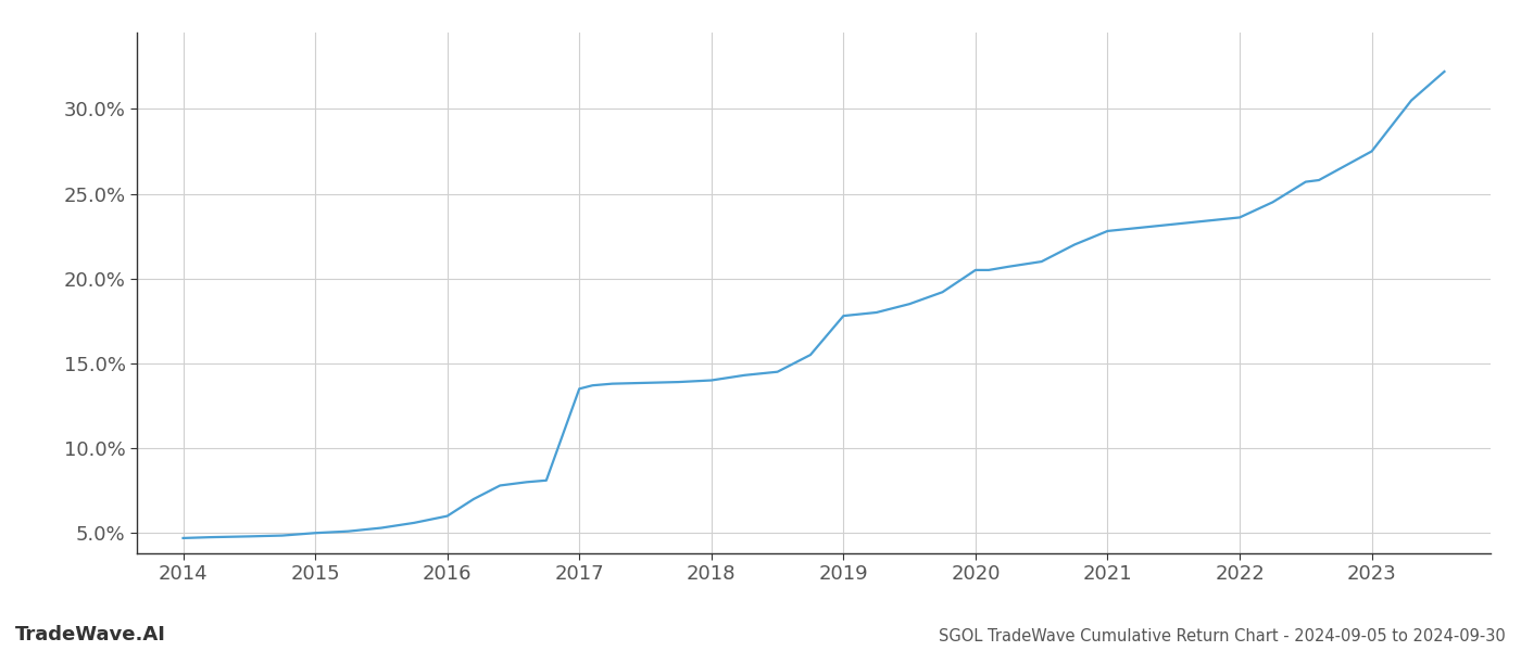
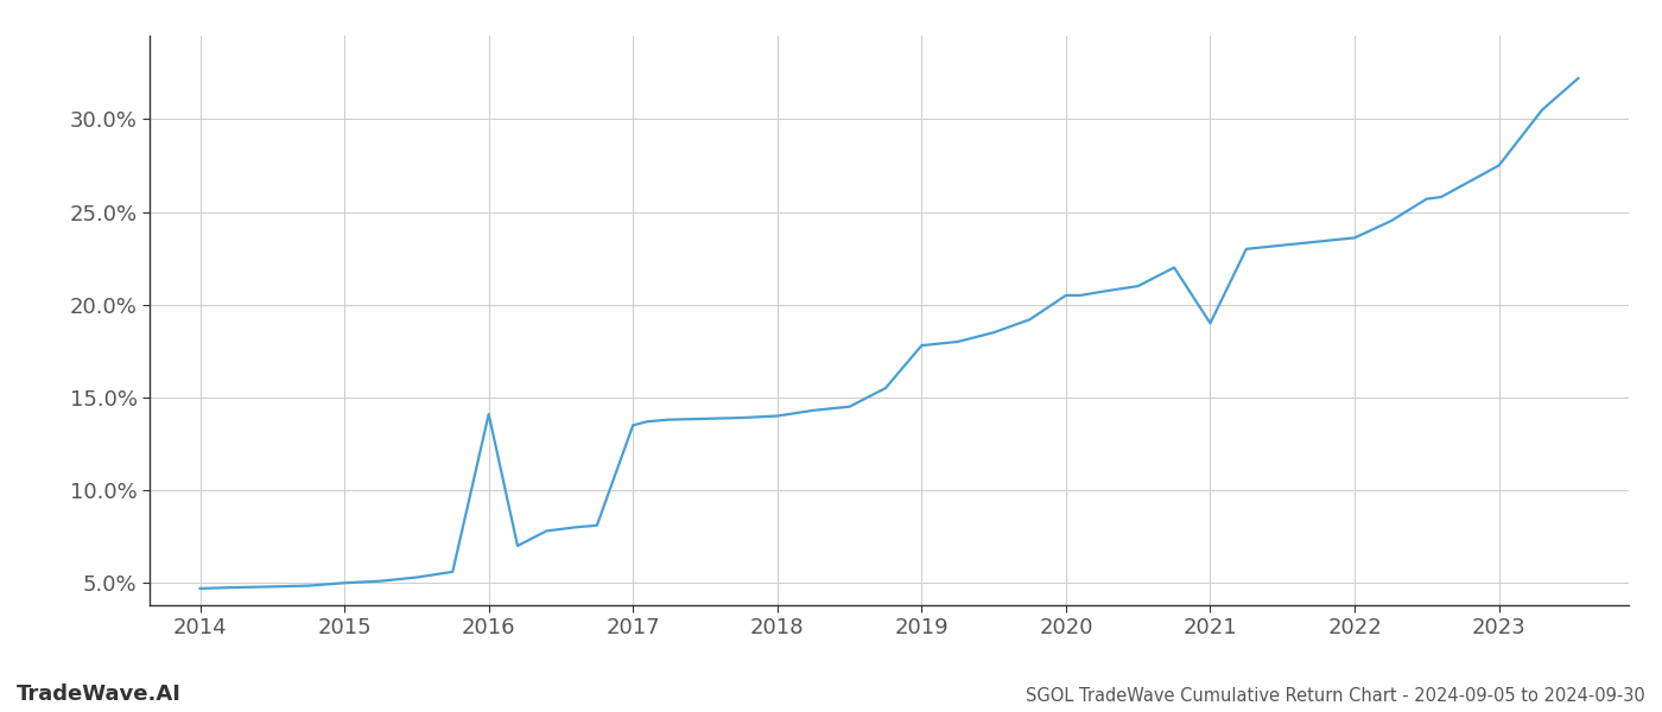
2016: 6.0% -> 14.1%
2021: 22.8% -> 19.0%
